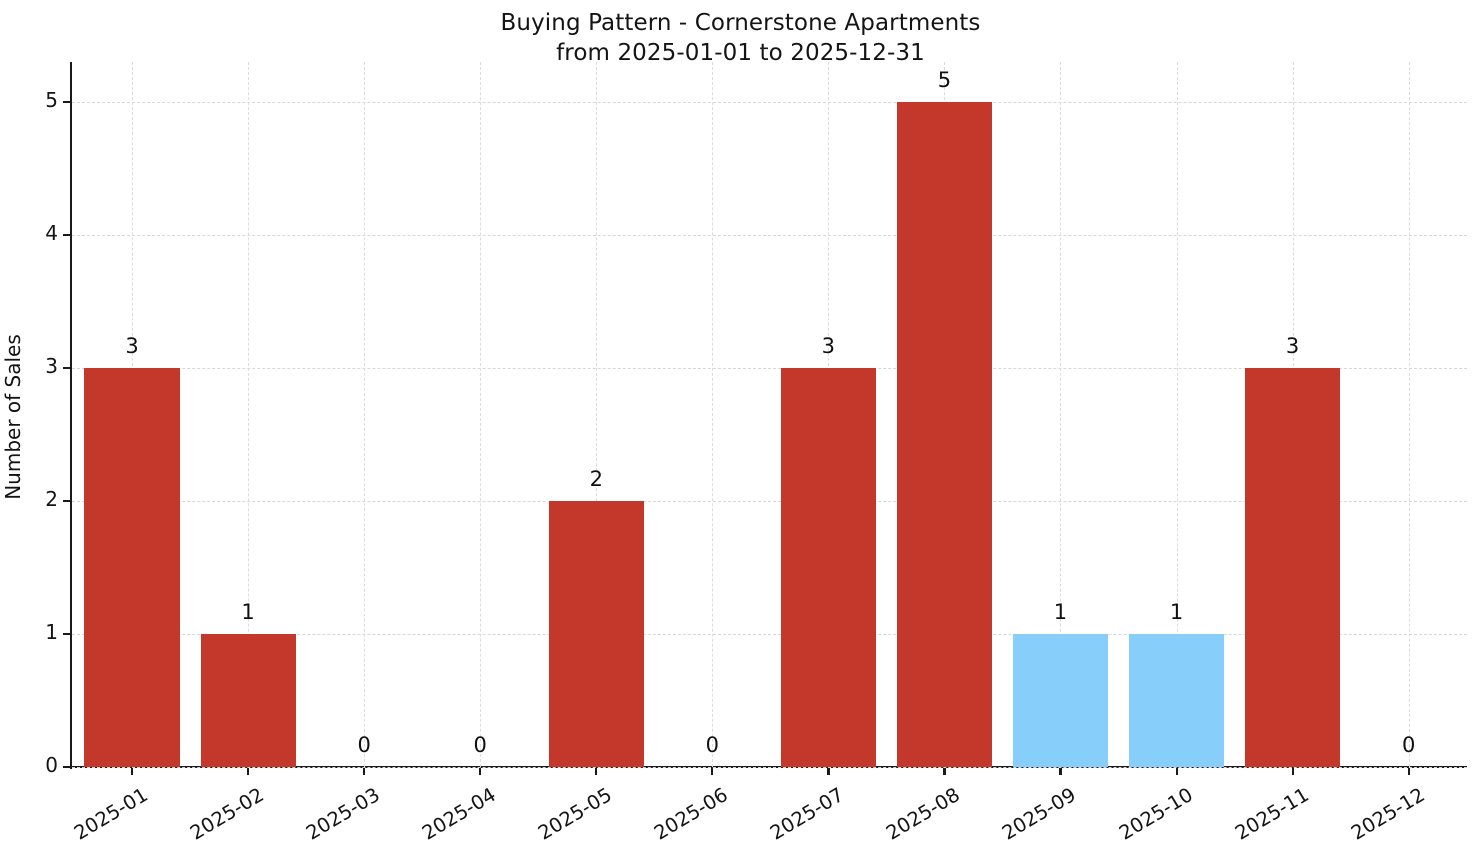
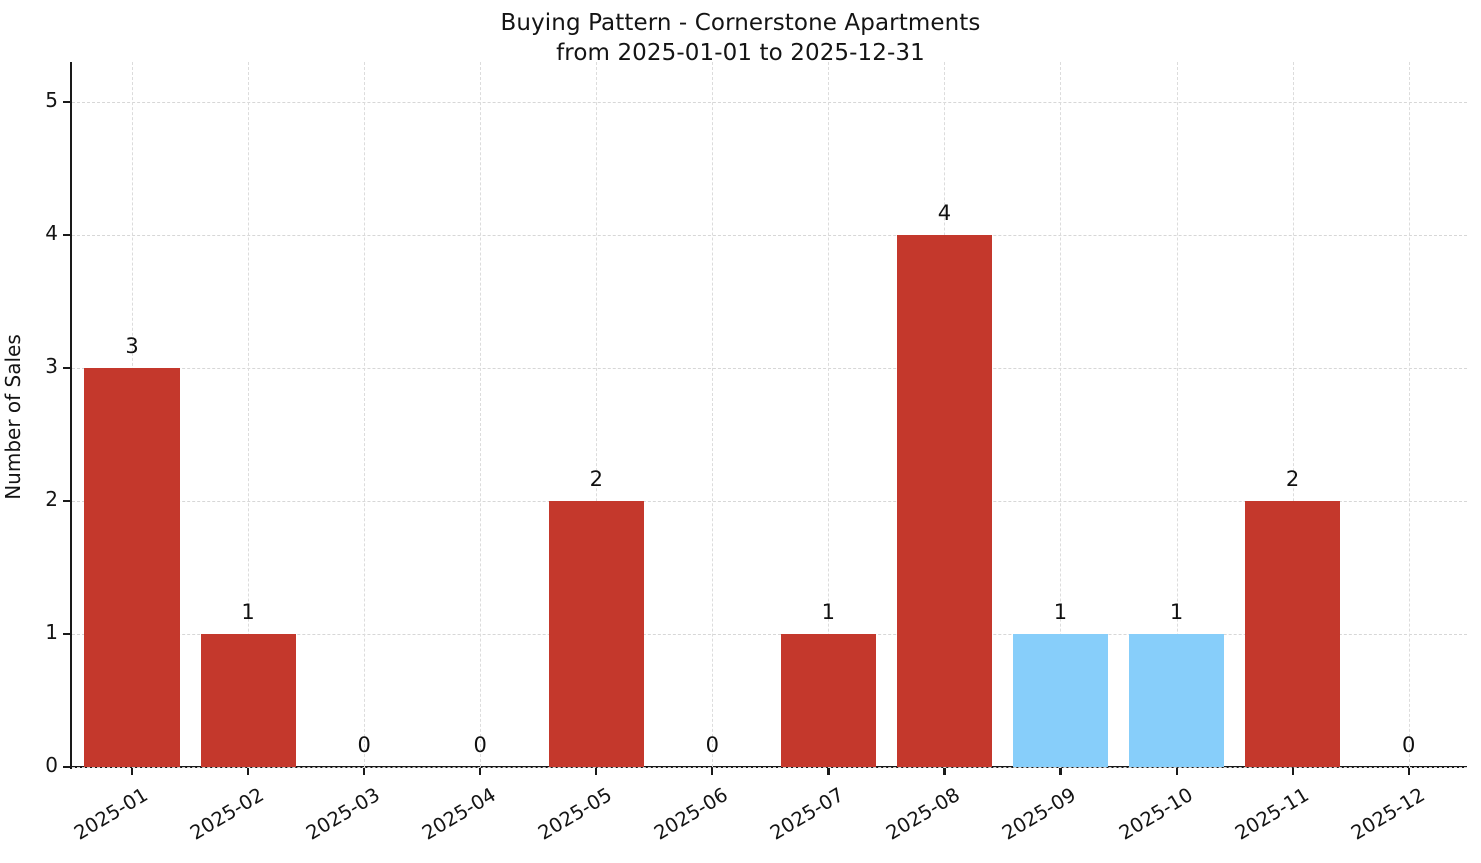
2025-07: 3 -> 1
2025-08: 5 -> 4
2025-11: 3 -> 2
